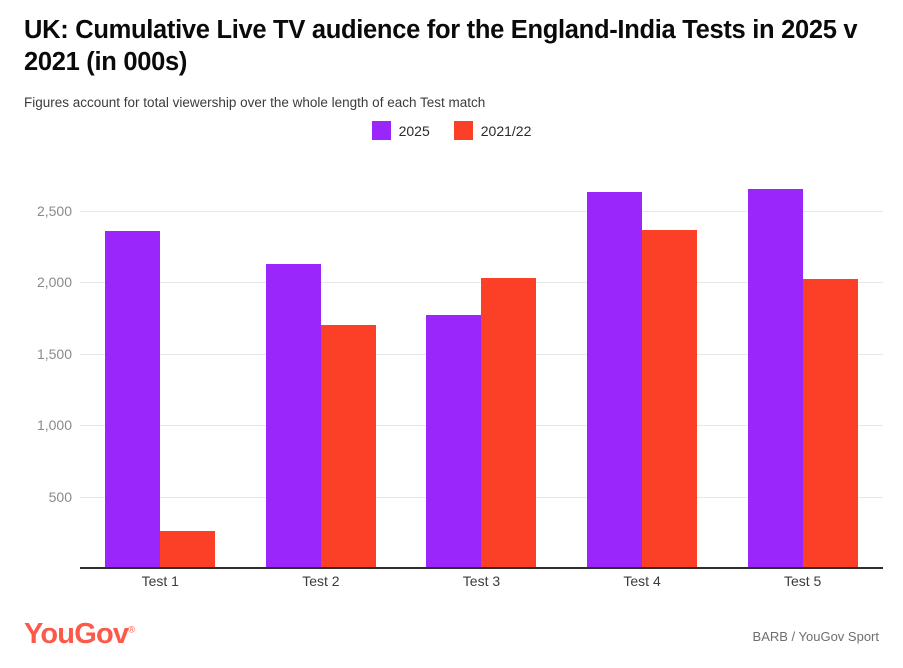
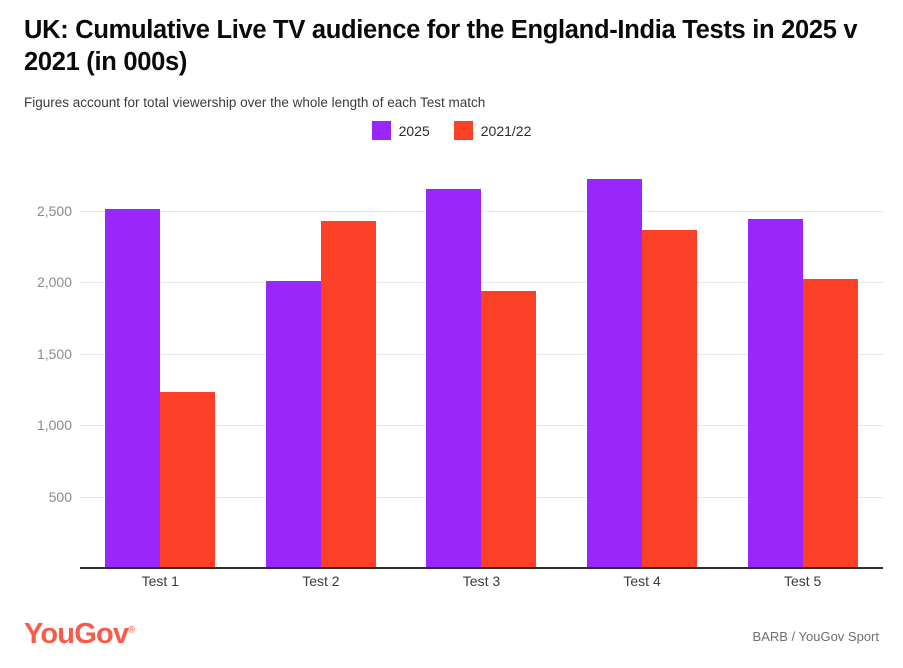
2025/Test 1: 2360 -> 2510
2021/22/Test 1: 260 -> 1240
2025/Test 2: 2130 -> 2010
2021/22/Test 2: 1700 -> 2430
2025/Test 3: 1770 -> 2650
2021/22/Test 3: 2030 -> 1940
2025/Test 4: 2630 -> 2720
2025/Test 5: 2650 -> 2440
